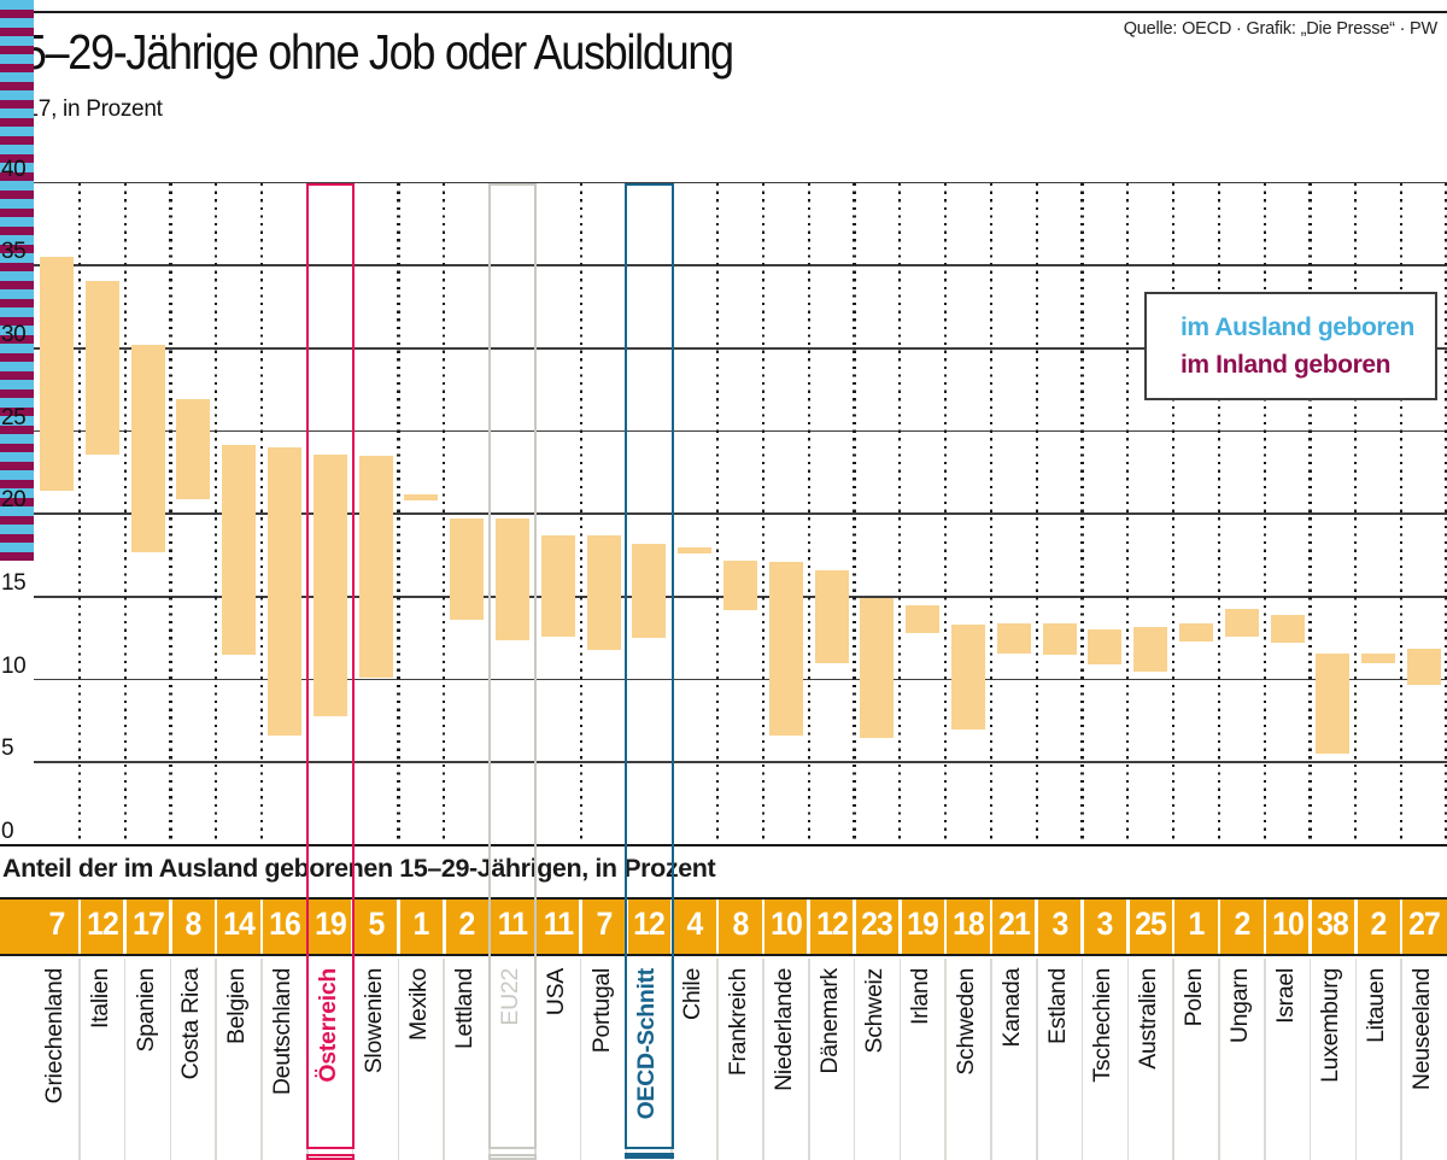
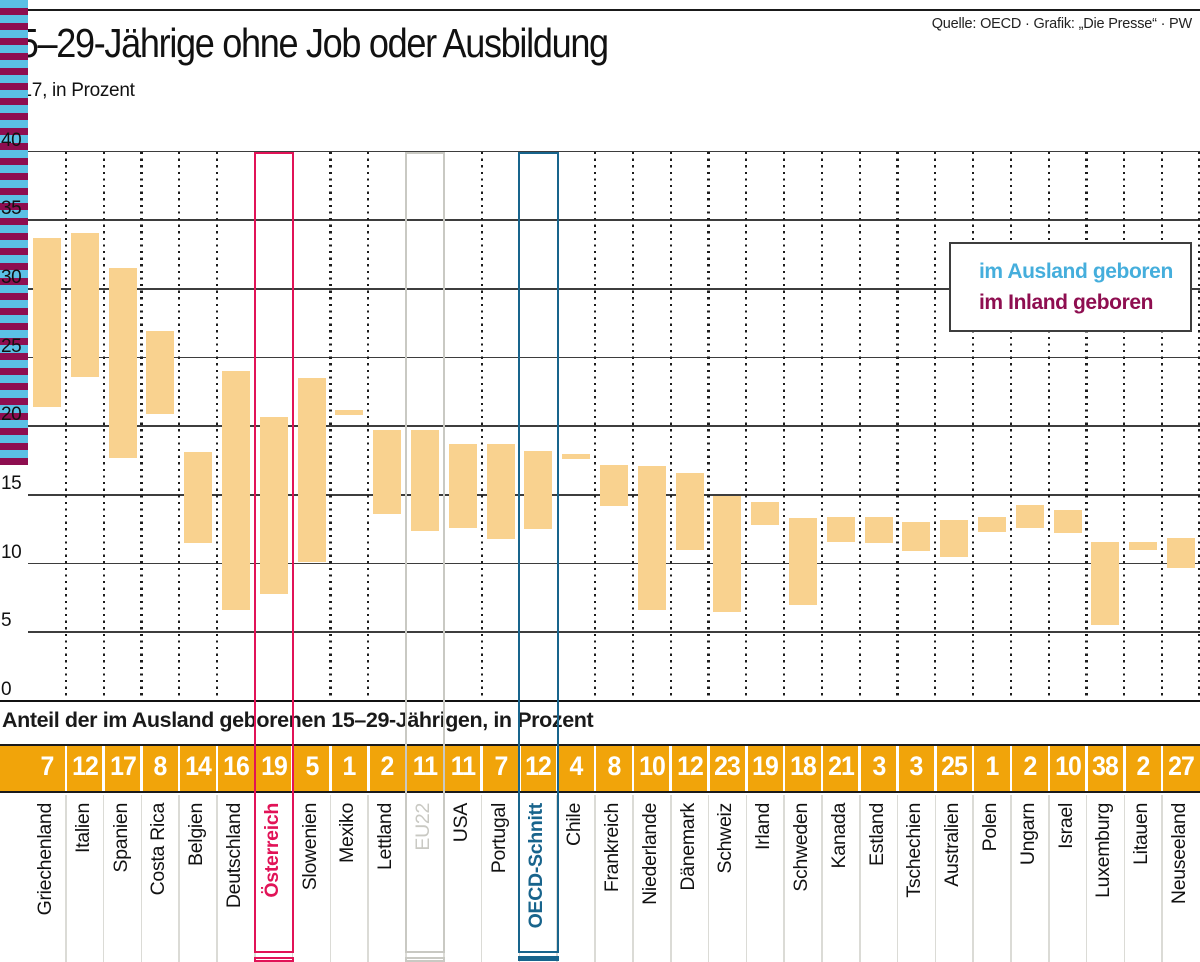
im Ausland geboren/Griechenland: 35.5 -> 33.7
im Ausland geboren/Spanien: 30.2 -> 31.5
im Ausland geboren/Belgien: 24.2 -> 18.1
im Ausland geboren/Österreich: 23.6 -> 20.7
